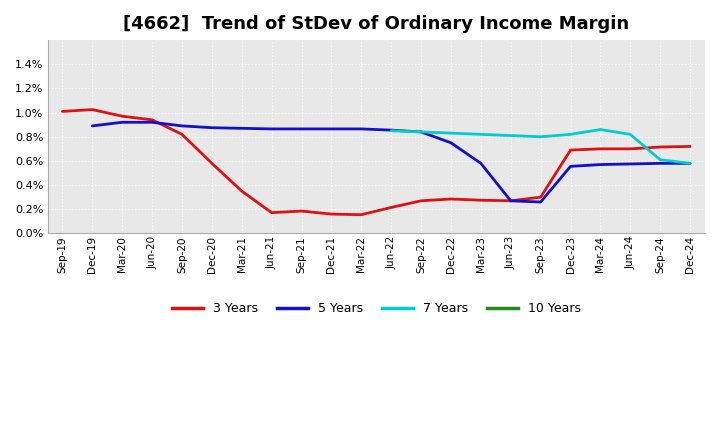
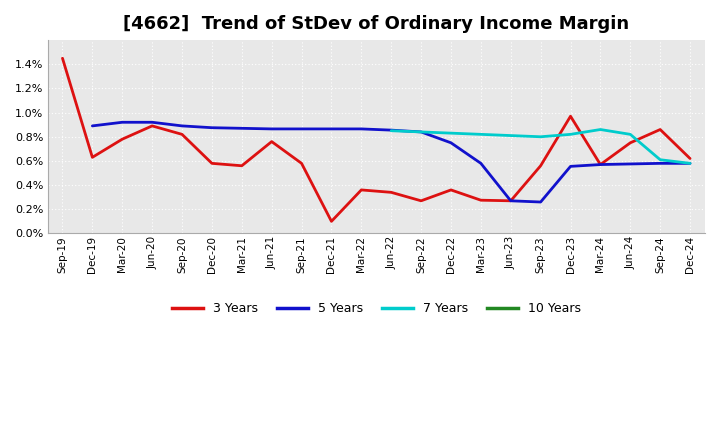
3 Years/Sep-19: 1.01% -> 1.45%
3 Years/Dec-19: 1.03% -> 0.63%
3 Years/Mar-20: 0.97% -> 0.78%
3 Years/Jun-20: 0.94% -> 0.89%
3 Years/Mar-21: 0.35% -> 0.56%
3 Years/Jun-21: 0.17% -> 0.76%
3 Years/Sep-21: 0.19% -> 0.58%
3 Years/Dec-21: 0.16% -> 0.10%
3 Years/Mar-22: 0.15% -> 0.36%
3 Years/Jun-22: 0.22% -> 0.34%
3 Years/Dec-22: 0.29% -> 0.36%
3 Years/Sep-23: 0.30% -> 0.56%
3 Years/Dec-23: 0.69% -> 0.97%
3 Years/Mar-24: 0.70% -> 0.57%
3 Years/Jun-24: 0.70% -> 0.75%
3 Years/Sep-24: 0.72% -> 0.86%
3 Years/Dec-24: 0.72% -> 0.62%
